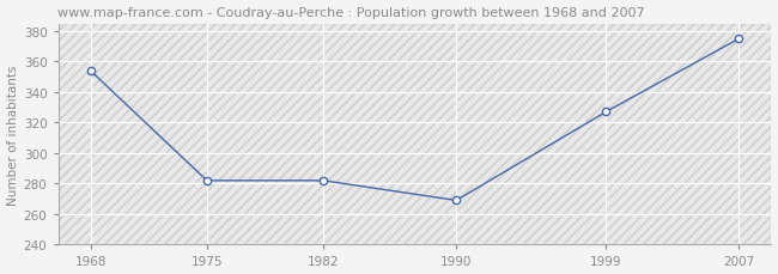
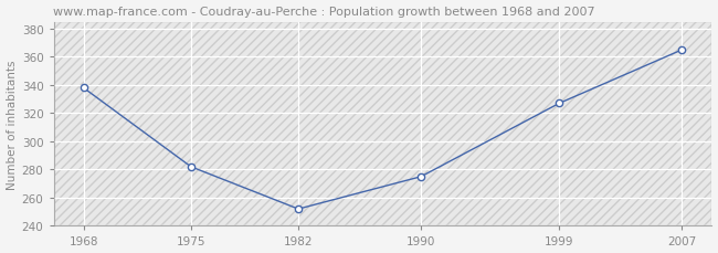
1968: 354 -> 338
1982: 282 -> 252
1990: 269 -> 275
2007: 375 -> 365
